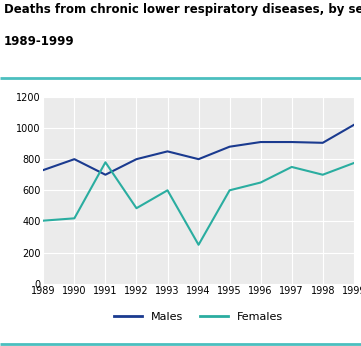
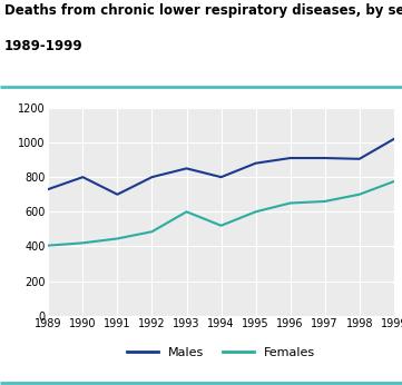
Females/1991: 780 -> 440
Females/1994: 250 -> 520
Females/1997: 750 -> 660
